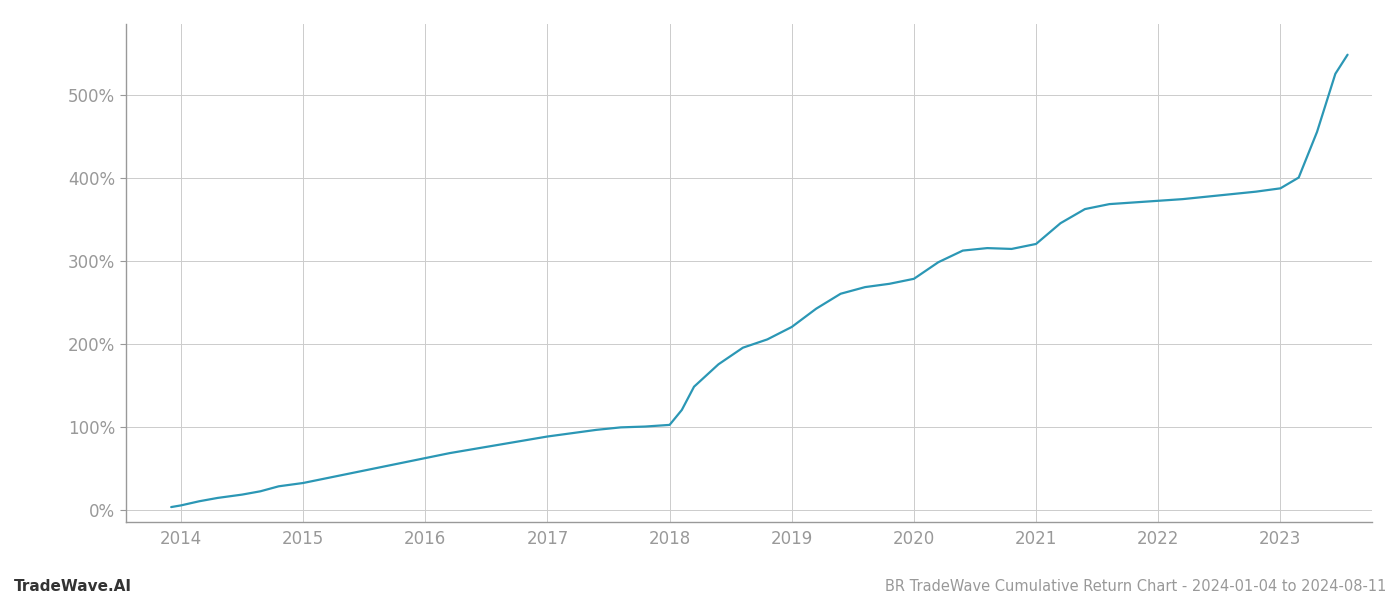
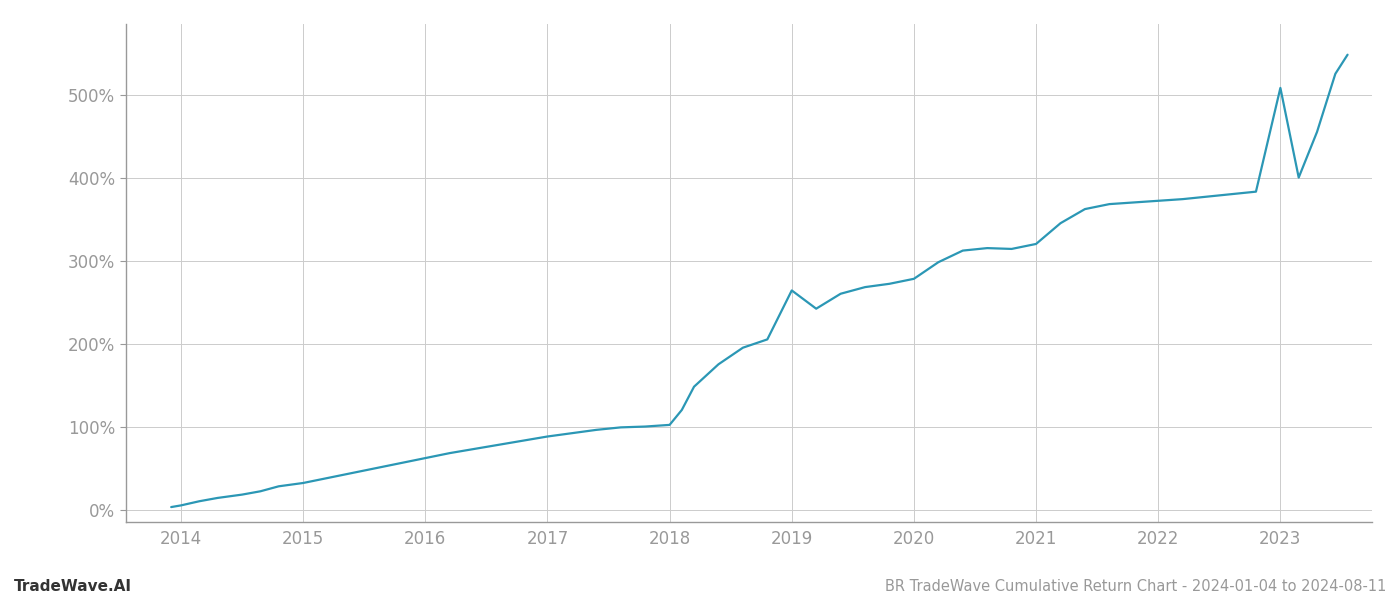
2019: 220% -> 264%
2023: 387% -> 508%
